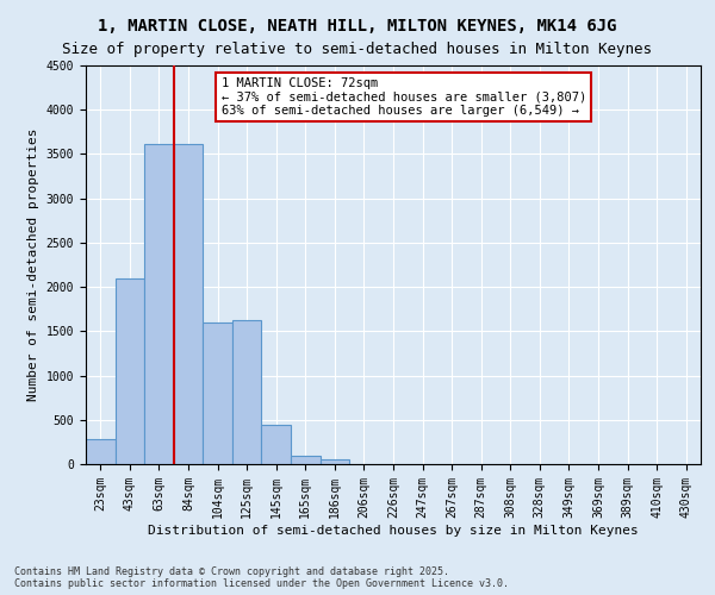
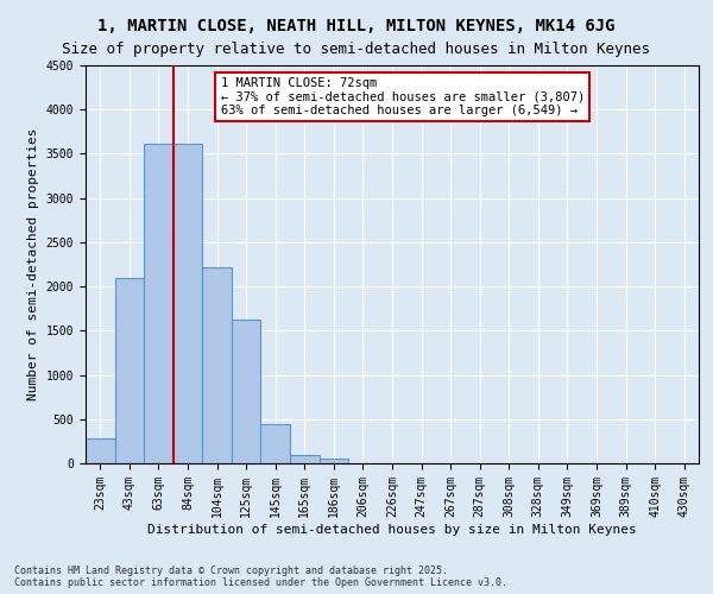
104sqm: 1600 -> 2220
